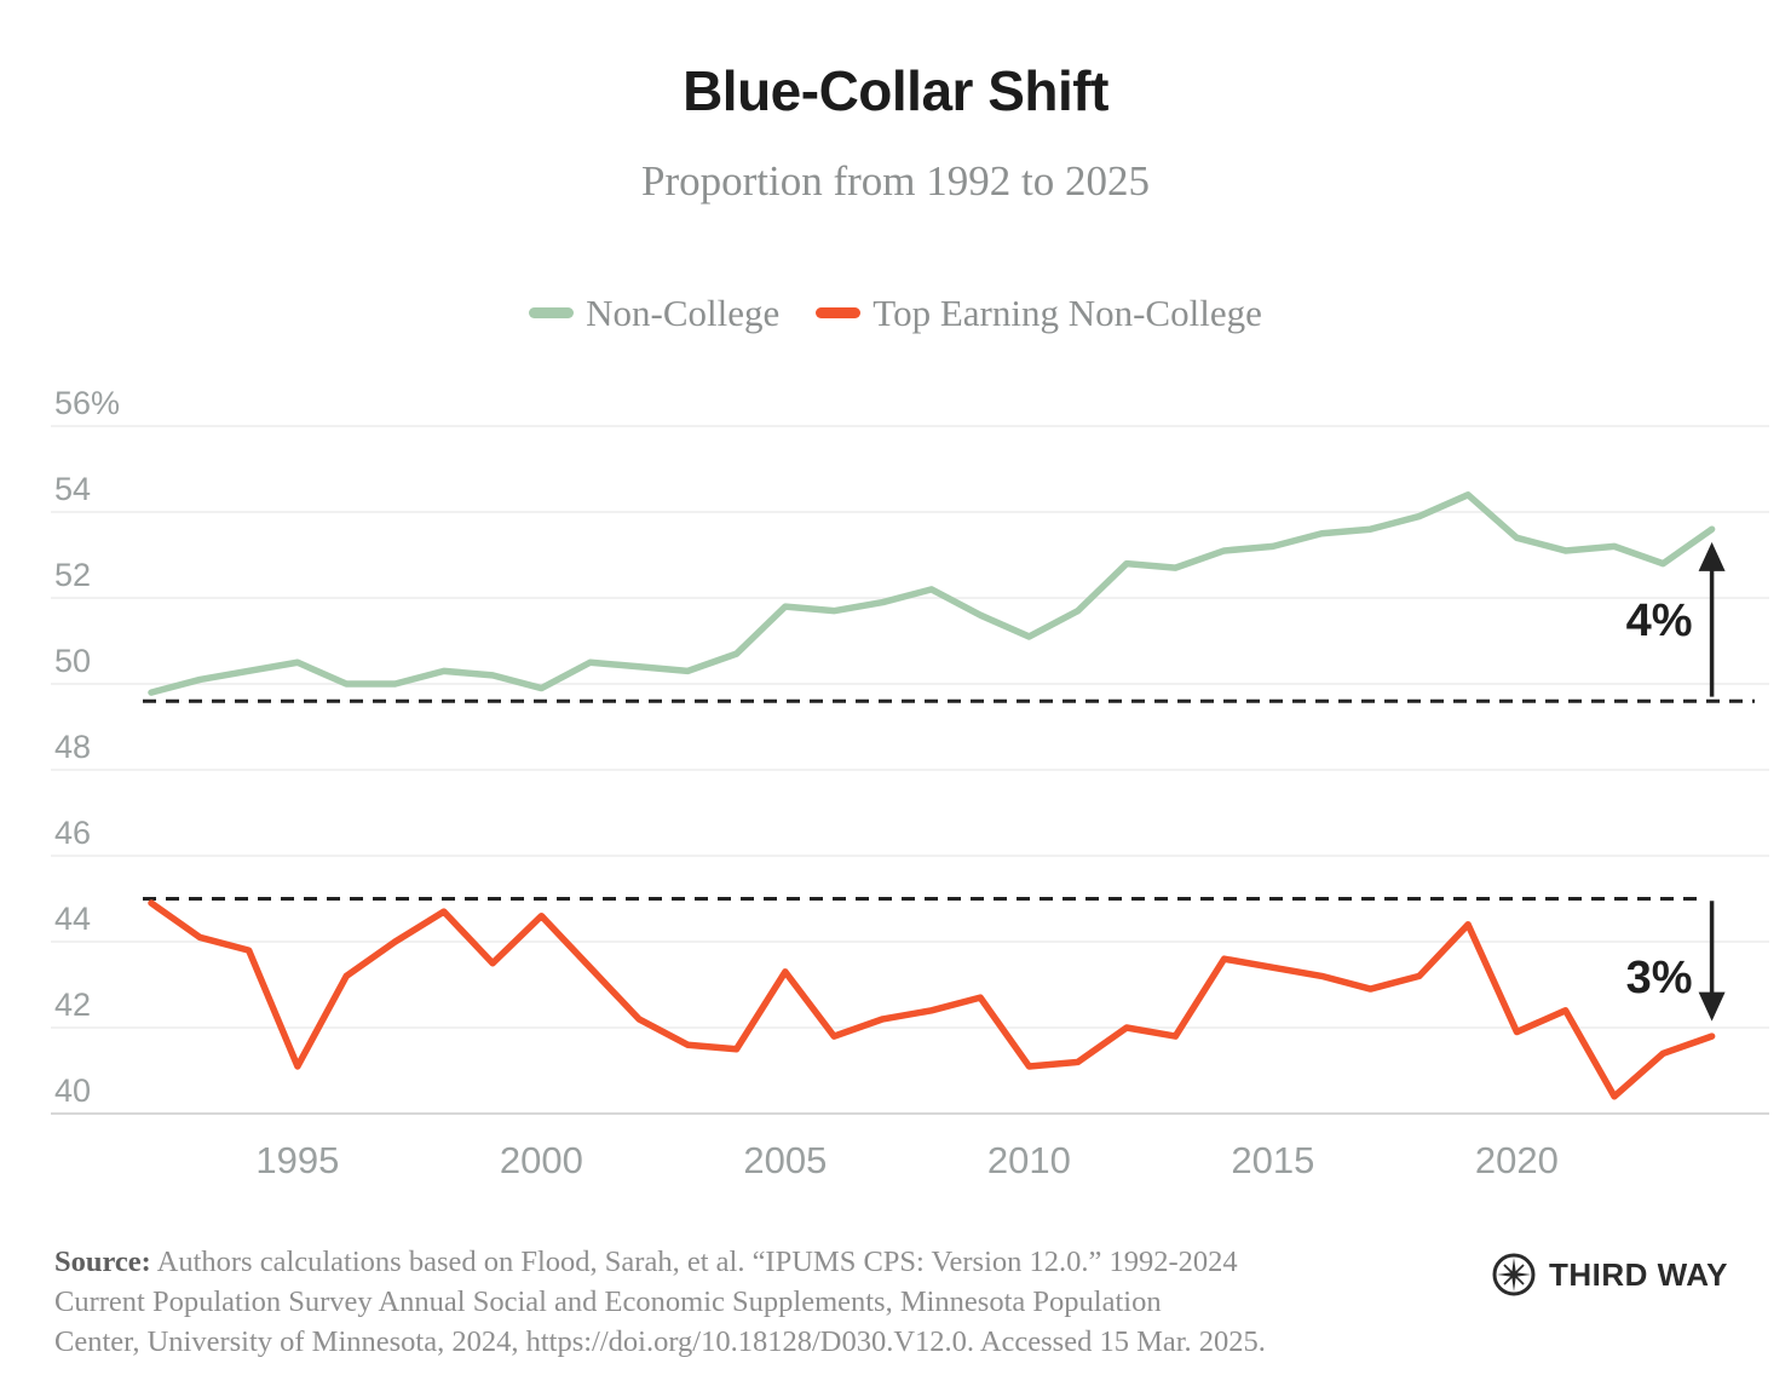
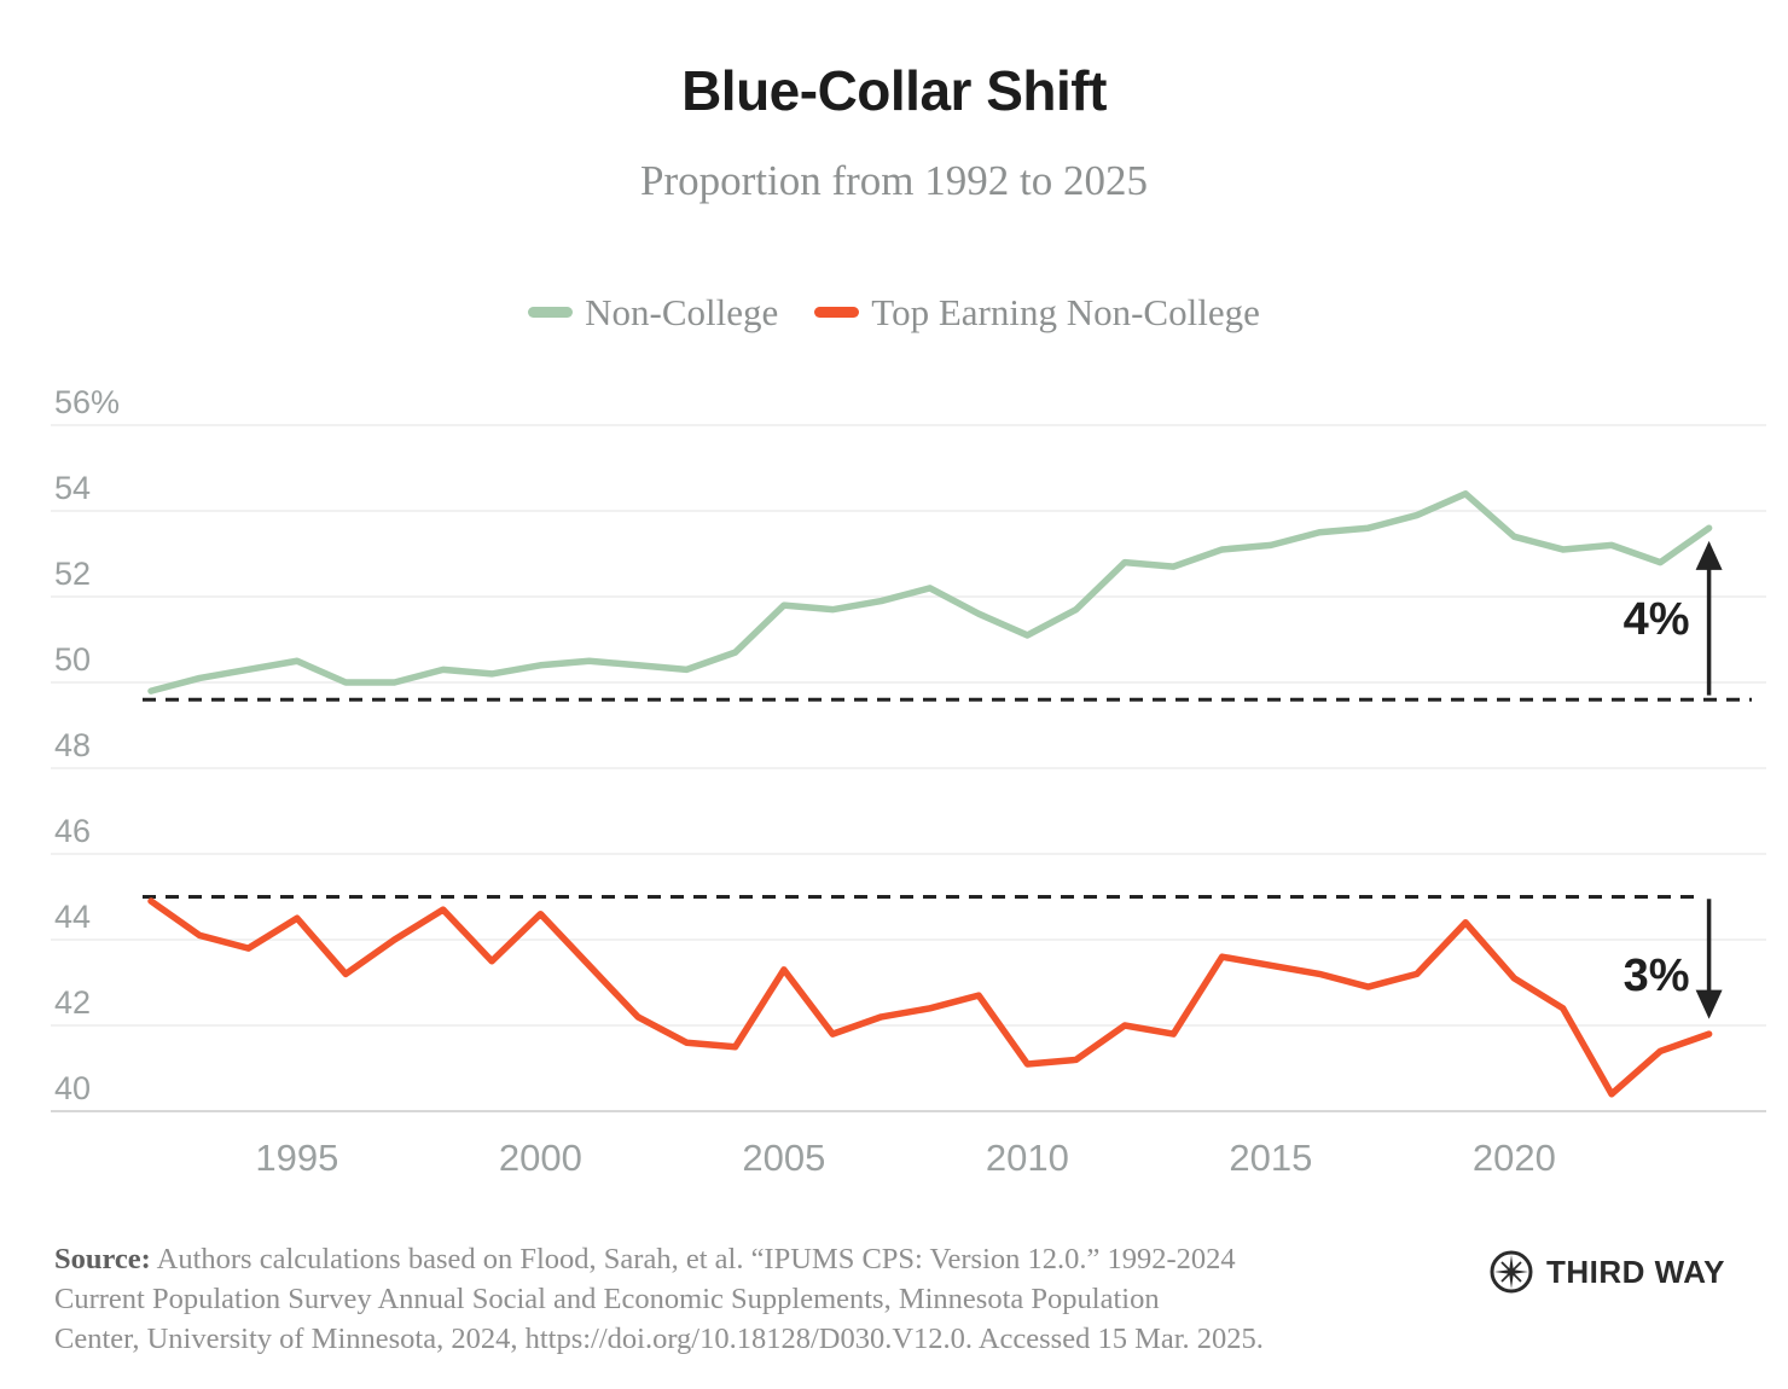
Top Earning Non-College/1995: 41.1% -> 44.5%
Non-College/2000: 49.9% -> 50.4%
Top Earning Non-College/2020: 41.9% -> 43.1%
